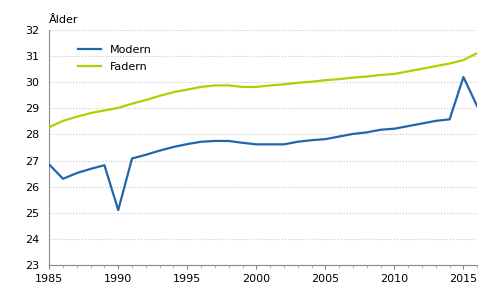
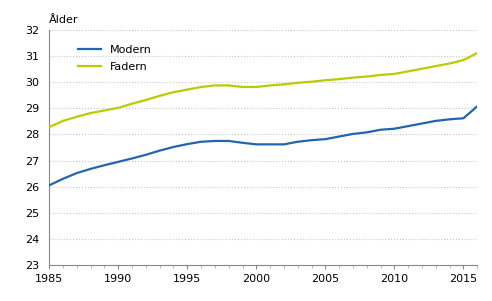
Modern/1985: 26.85 -> 26.05
Modern/1990: 25.10 -> 26.95
Modern/2015: 30.20 -> 28.62
